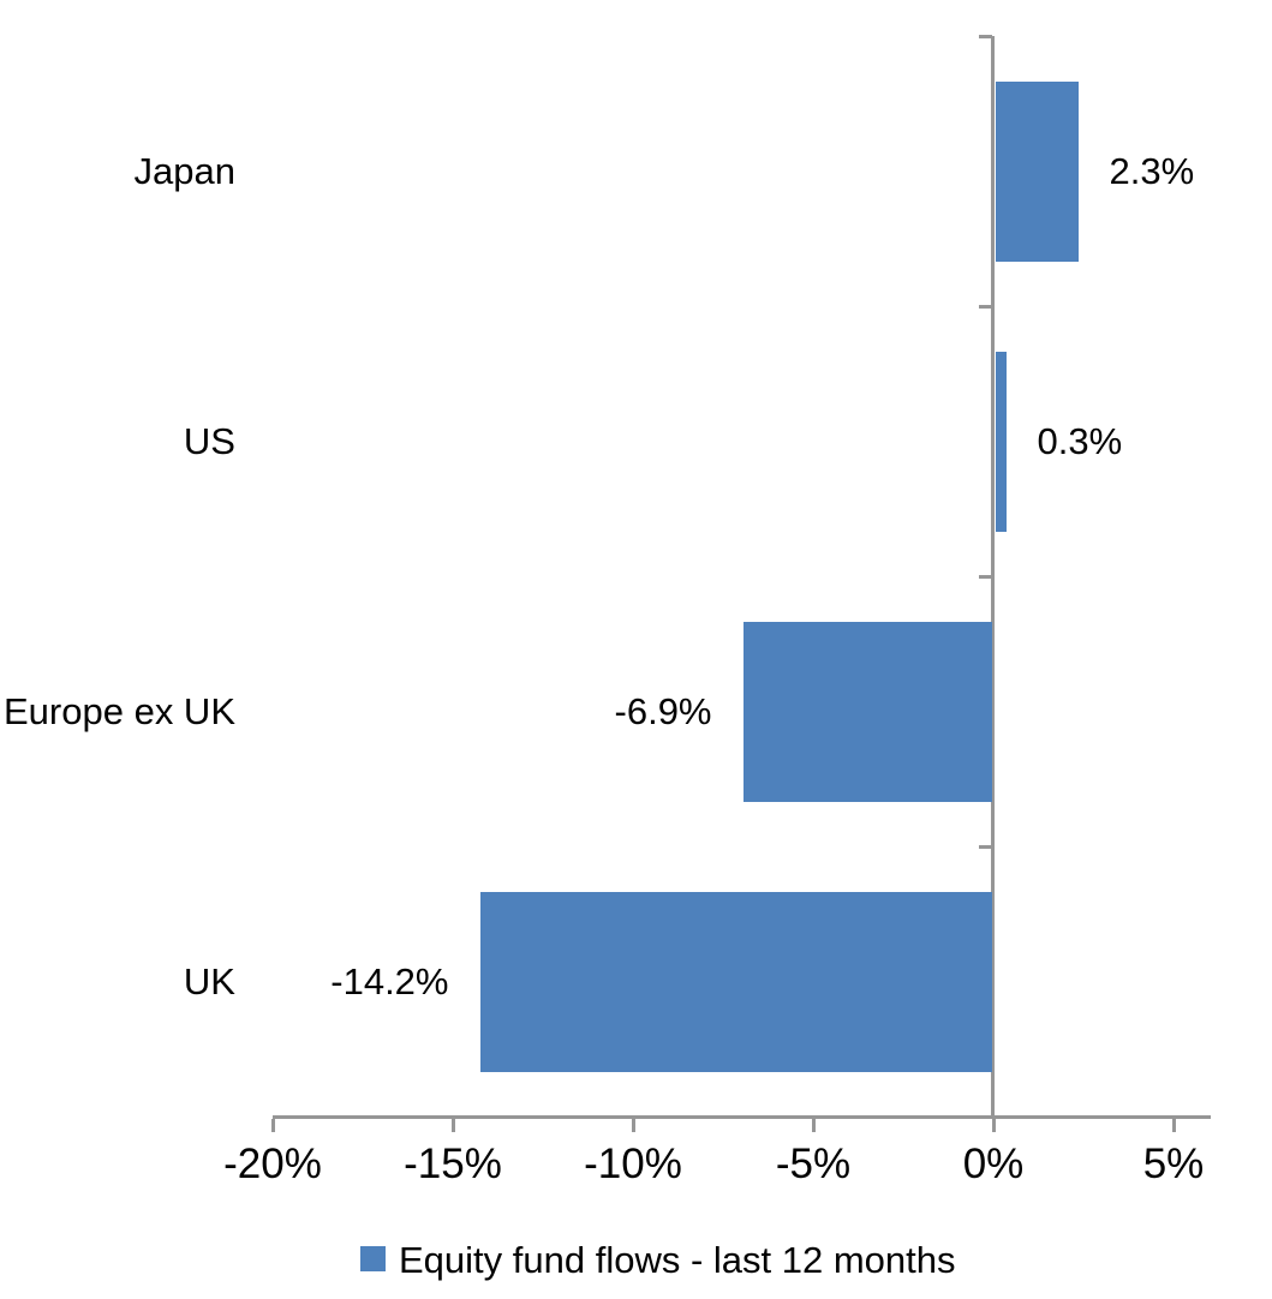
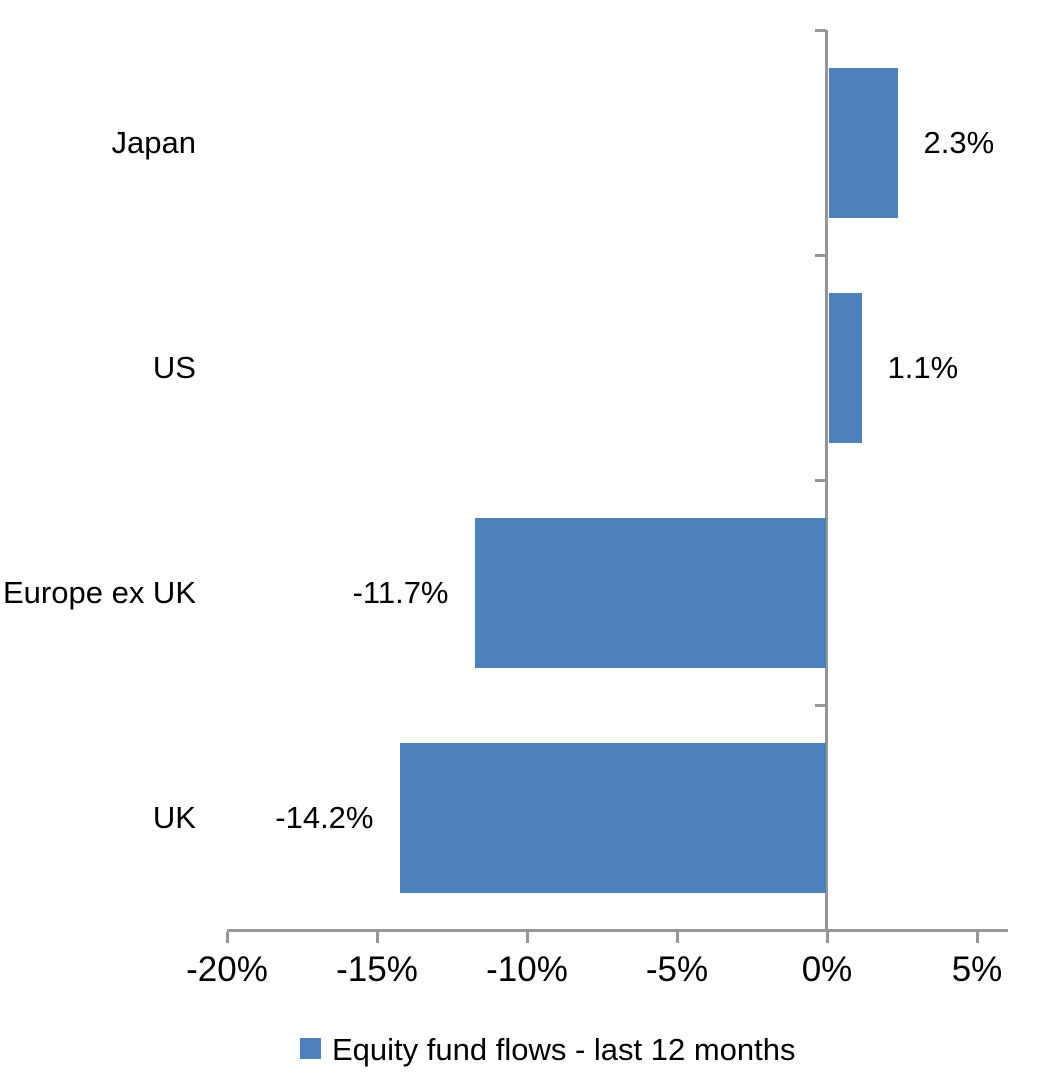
US: 0.3% -> 1.1%
Europe ex UK: -6.9% -> -11.7%
